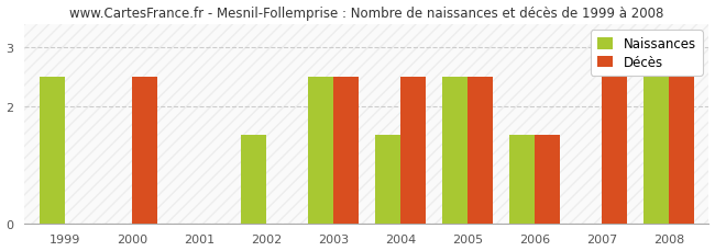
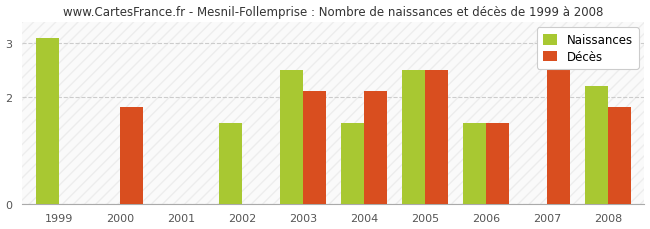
Naissances/1999: 2.5 -> 3.1
Décès/2000: 2.5 -> 1.8
Décès/2003: 2.5 -> 2.1
Décès/2004: 2.5 -> 2.1
Naissances/2008: 2.5 -> 2.2
Décès/2008: 2.5 -> 1.8
